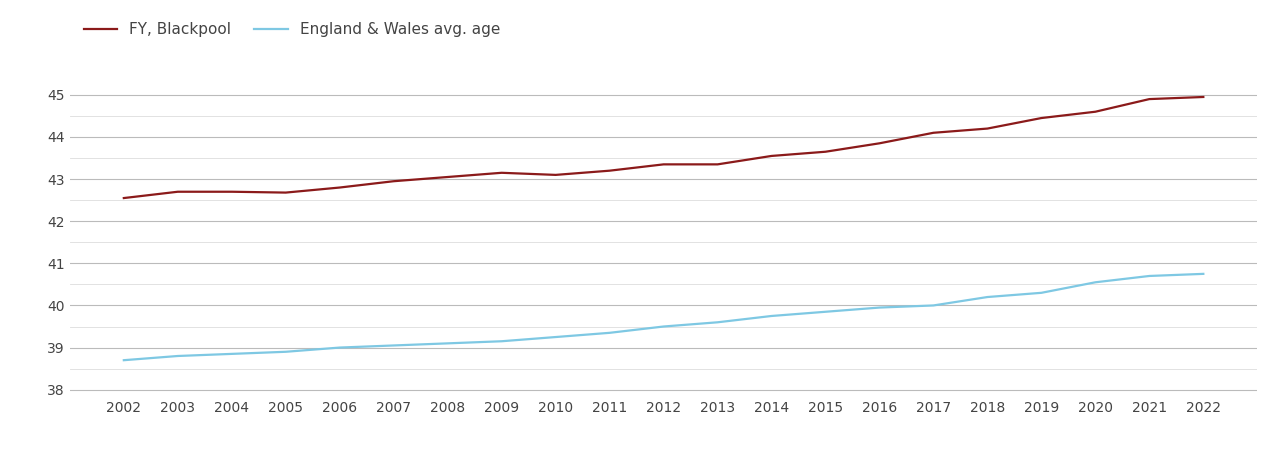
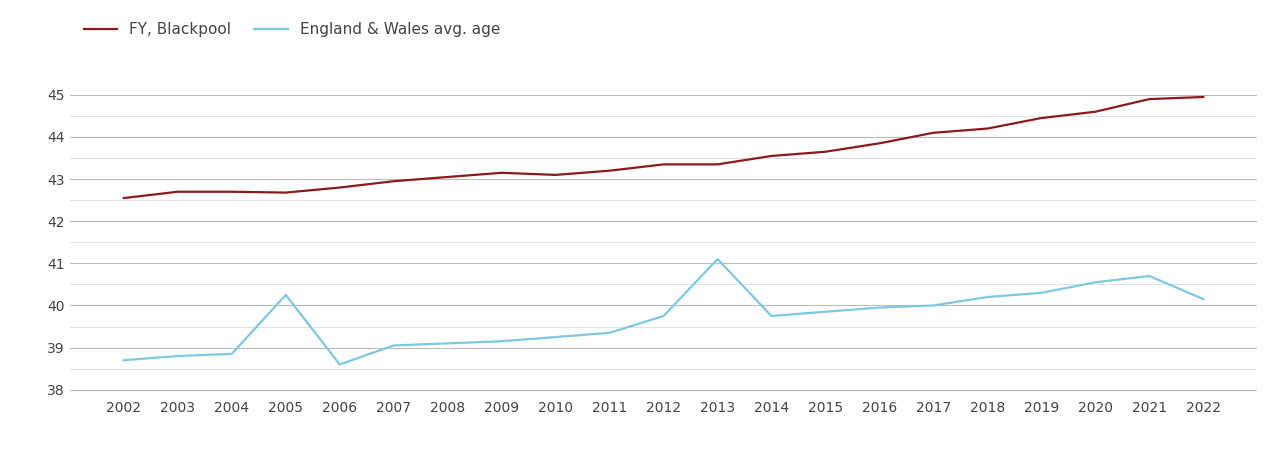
England & Wales avg. age/2005: 38.90 -> 40.25
England & Wales avg. age/2006: 39.00 -> 38.60
England & Wales avg. age/2012: 39.50 -> 39.75
England & Wales avg. age/2013: 39.60 -> 41.10
England & Wales avg. age/2022: 40.75 -> 40.15
